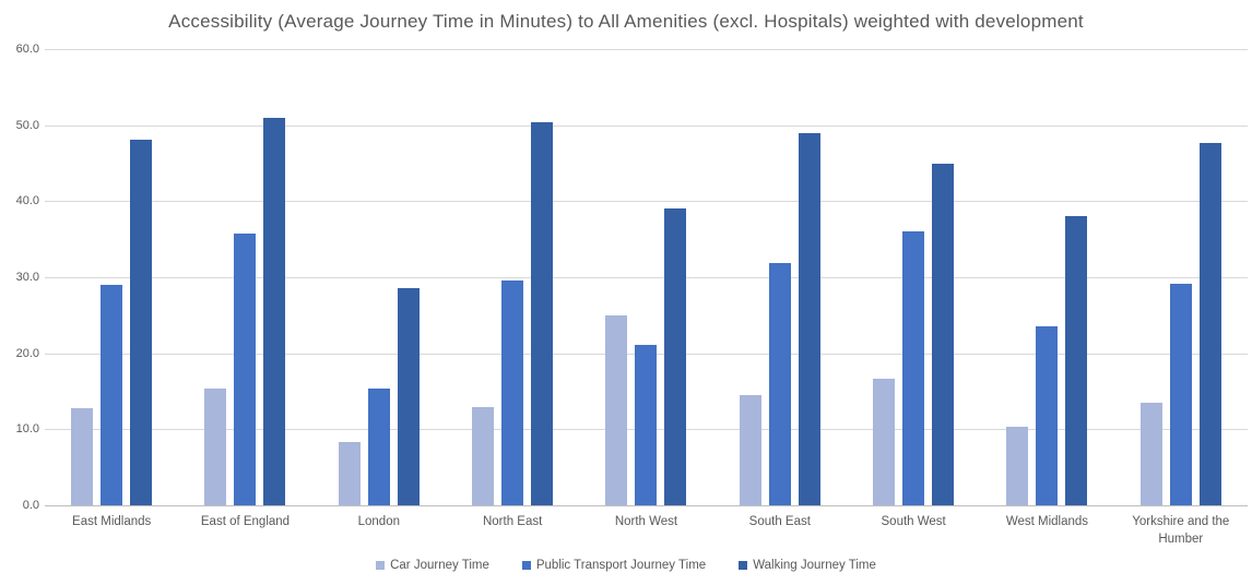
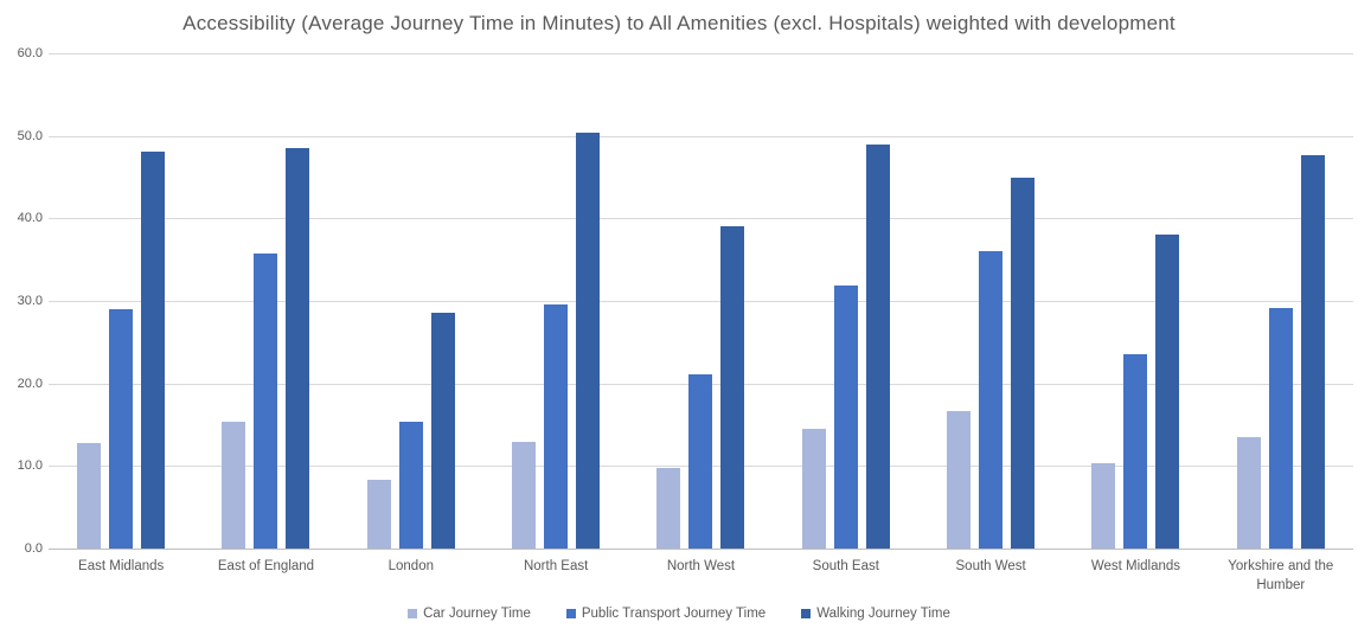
Walking Journey Time/East of England: 51 -> 48
Car Journey Time/North West: 25 -> 10
